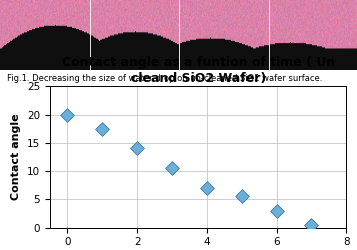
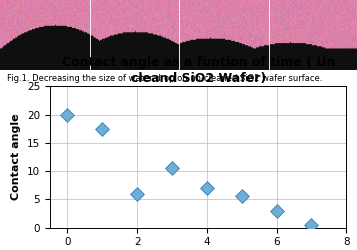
2: 14.0 -> 6.0
